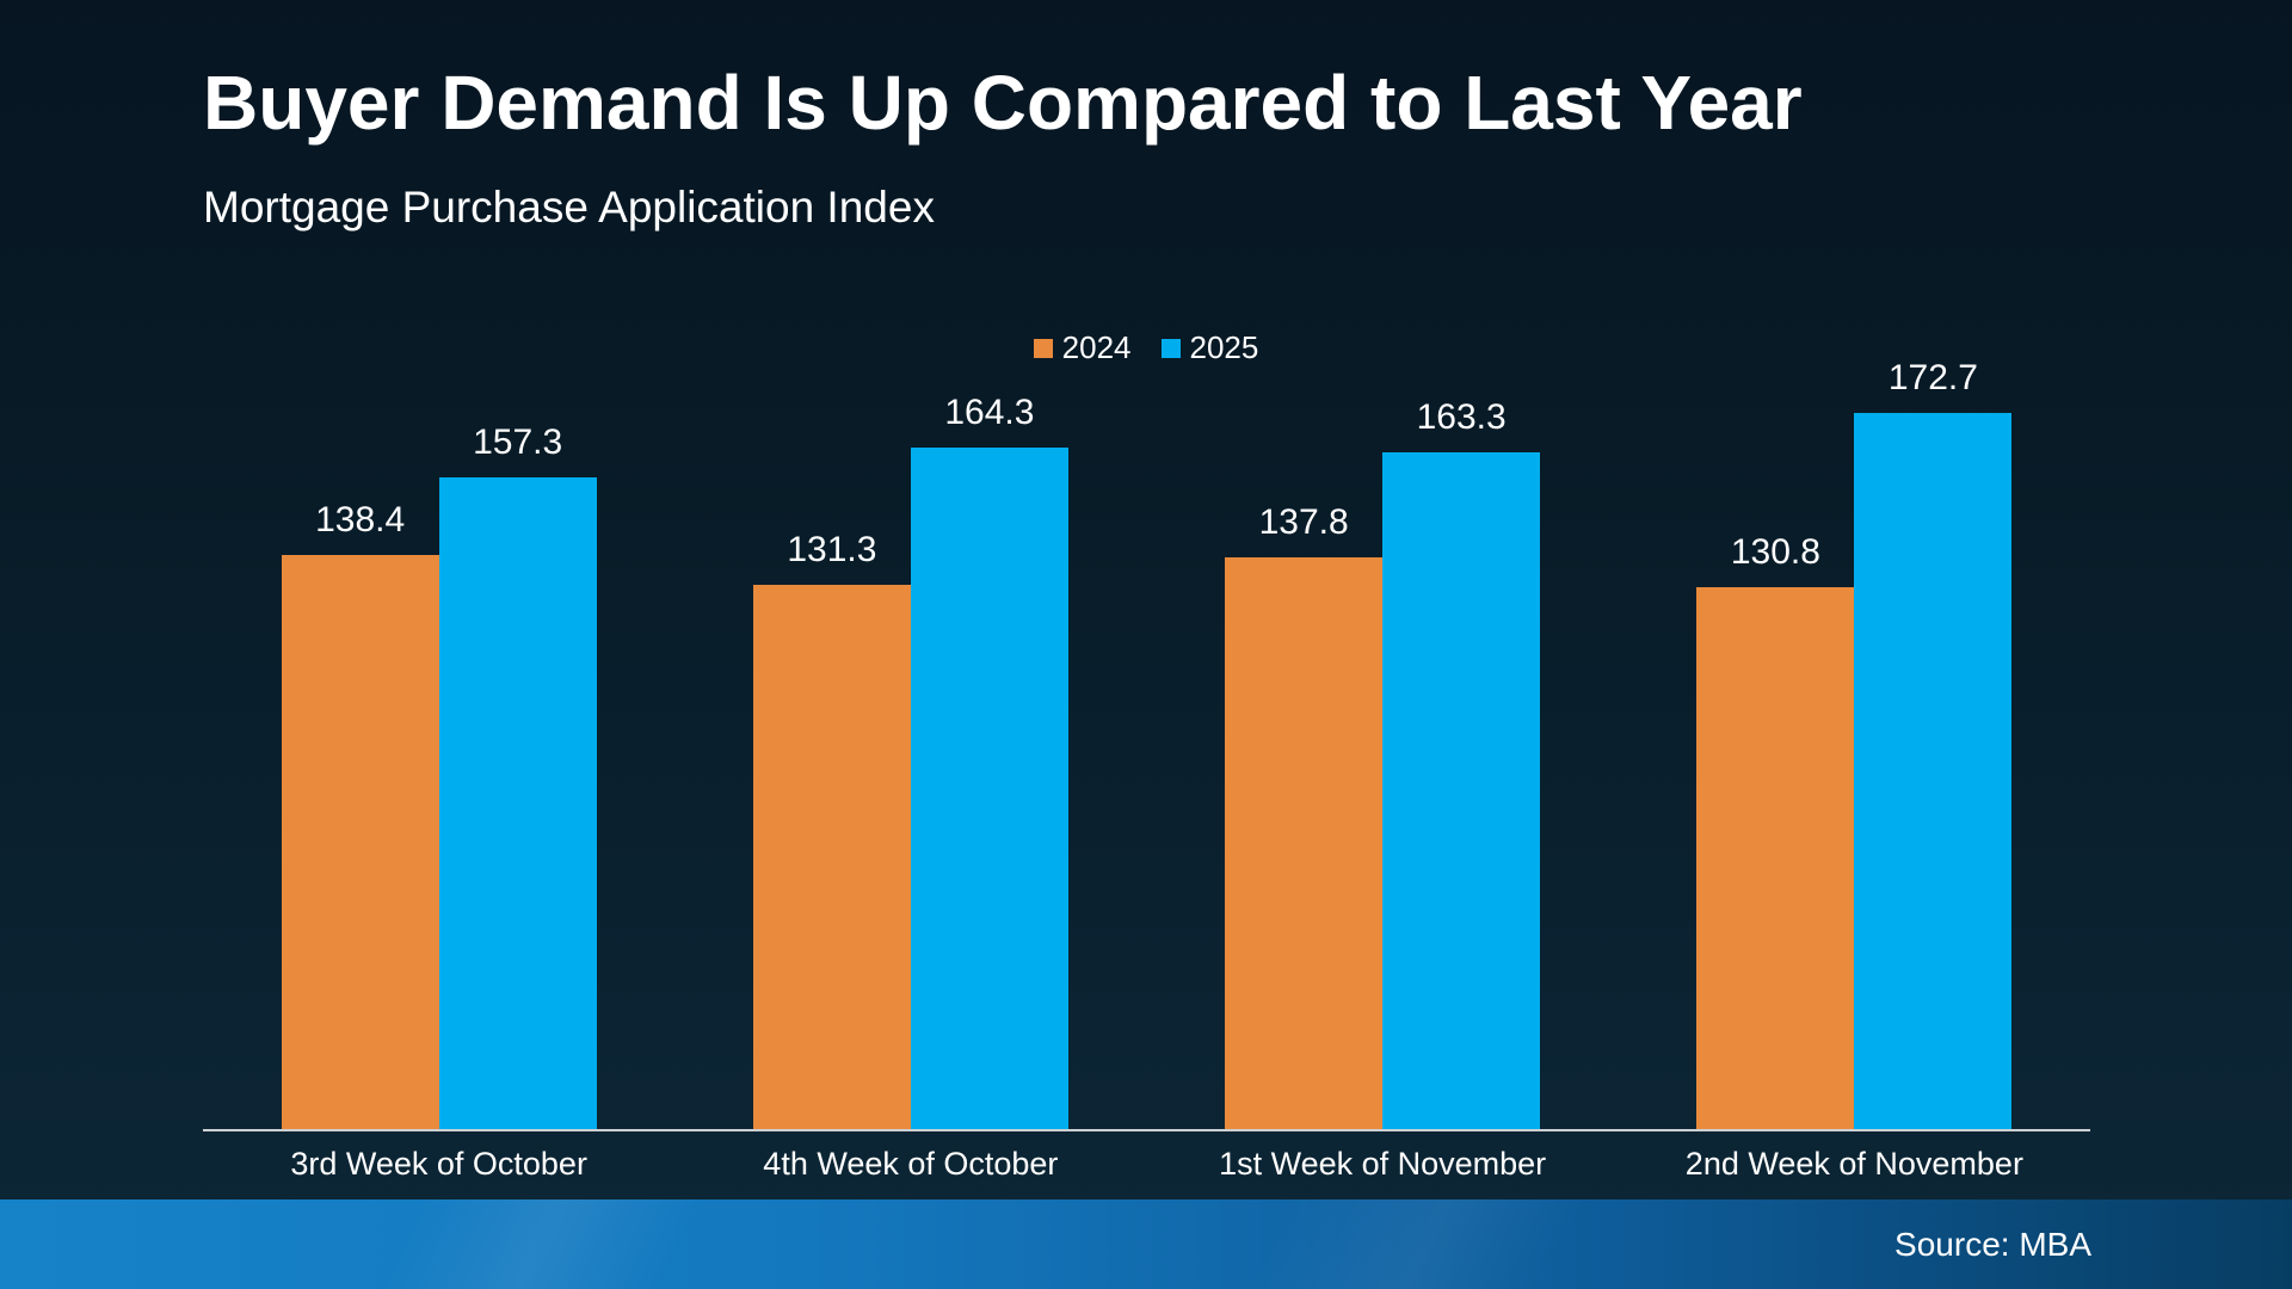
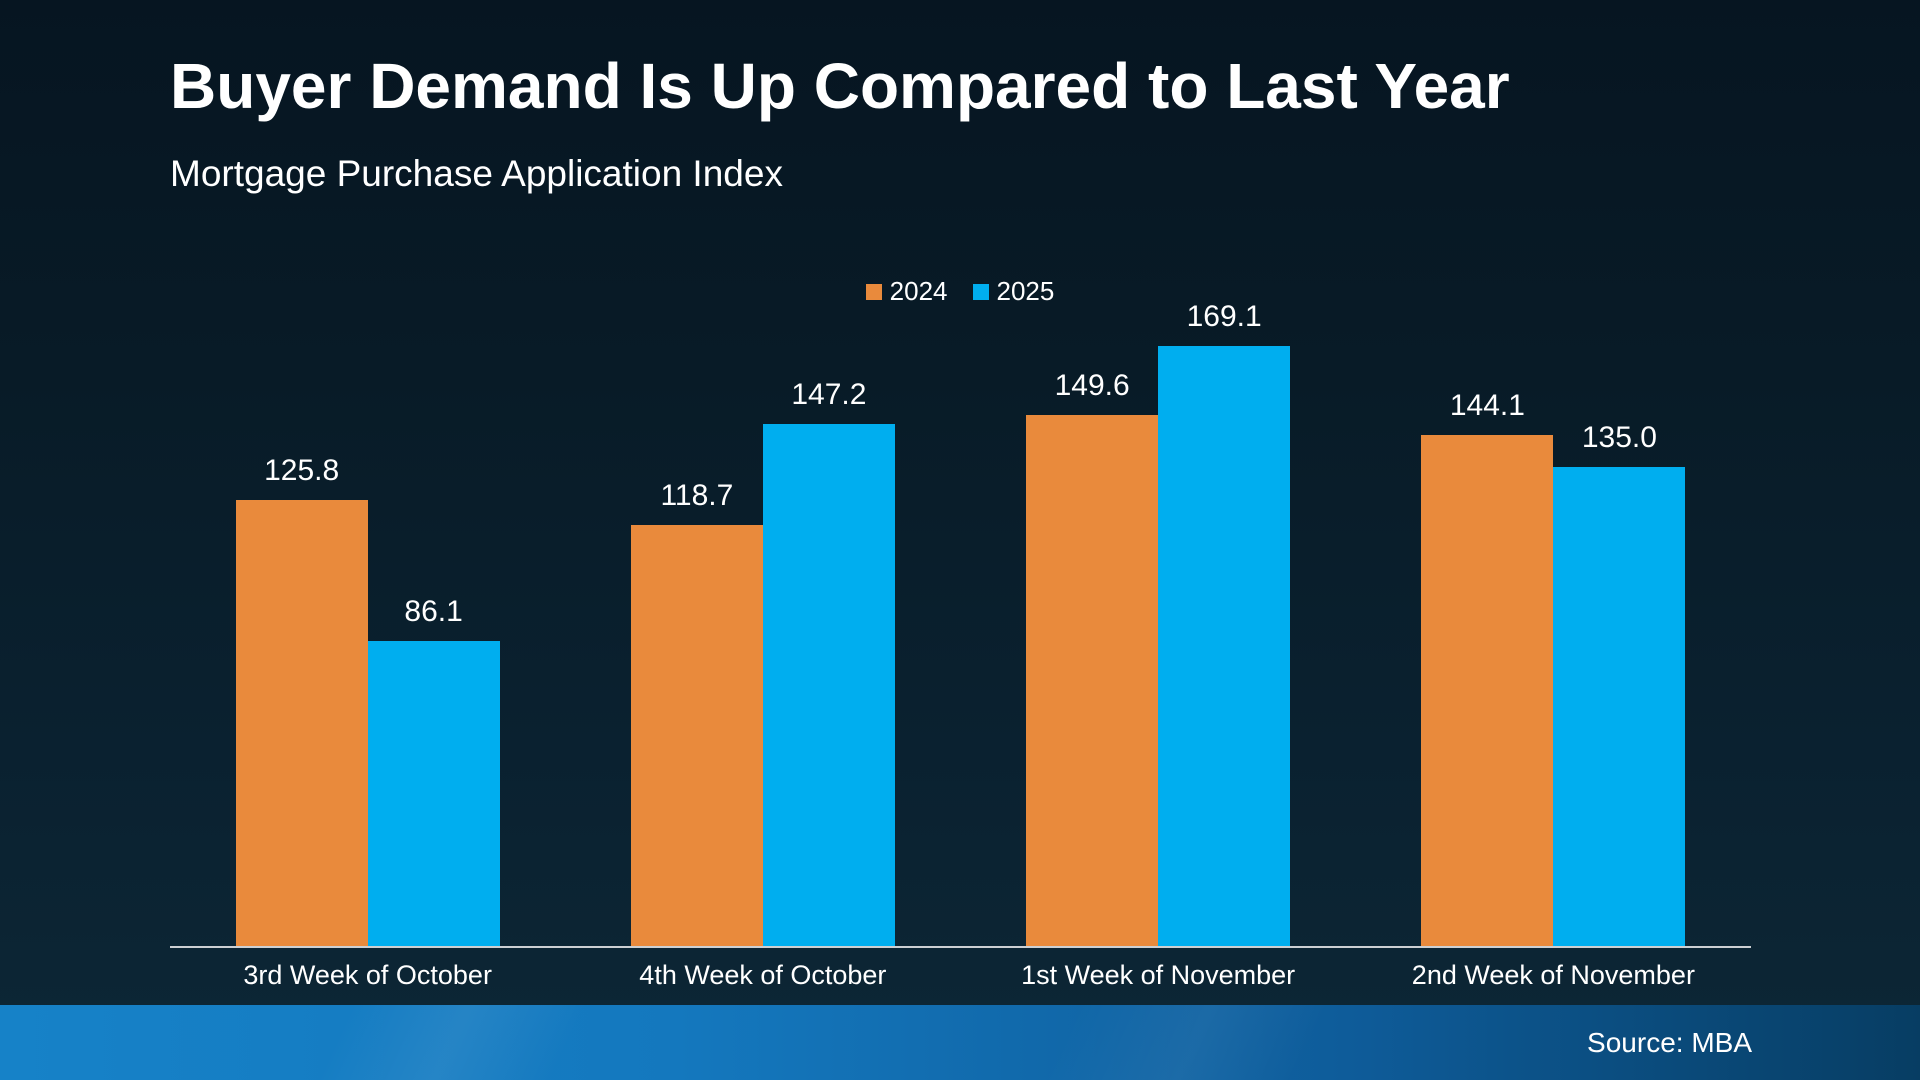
2024/3rd Week of October: 138.4 -> 125.8
2025/3rd Week of October: 157.3 -> 86.1
2024/4th Week of October: 131.3 -> 118.7
2025/4th Week of October: 164.3 -> 147.2
2024/1st Week of November: 137.8 -> 149.6
2025/1st Week of November: 163.3 -> 169.1
2024/2nd Week of November: 130.8 -> 144.1
2025/2nd Week of November: 172.7 -> 135.0
